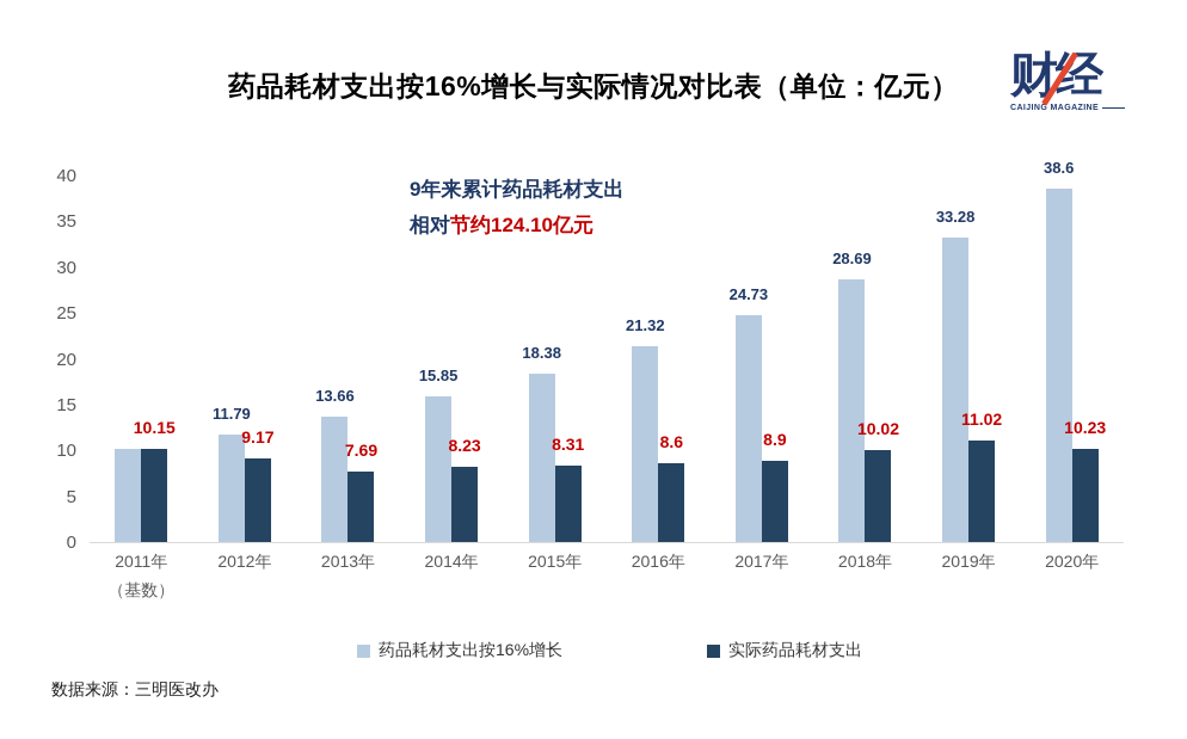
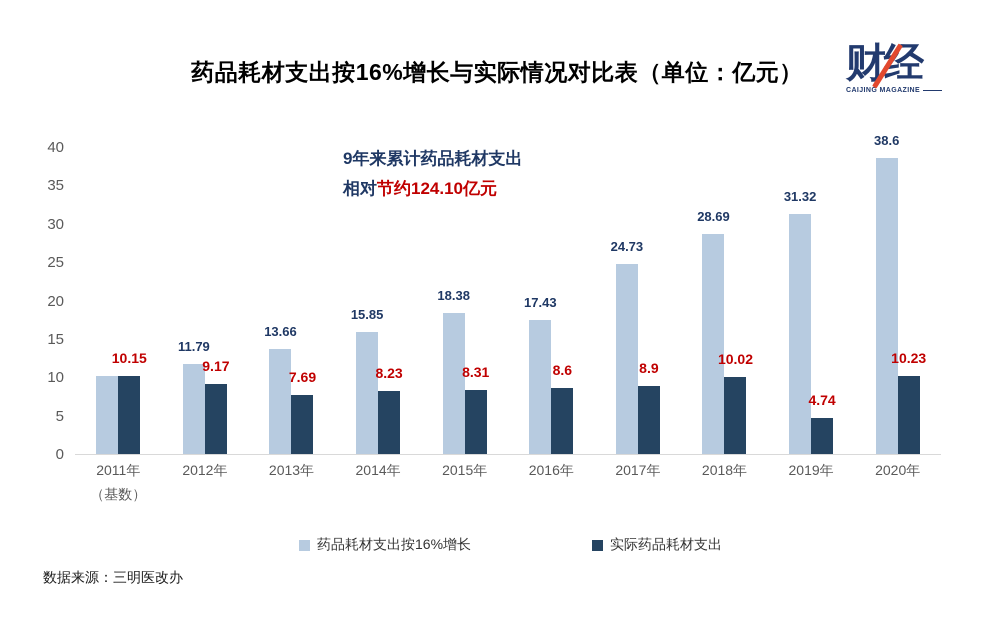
药品耗材支出按16%增长/2016年: 21.32 -> 17.43
药品耗材支出按16%增长/2019年: 33.28 -> 31.32
实际药品耗材支出/2019年: 11.02 -> 4.74
